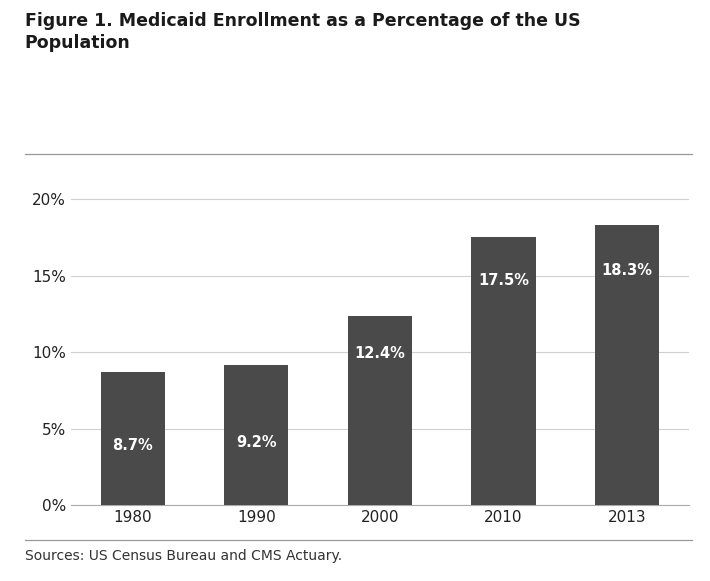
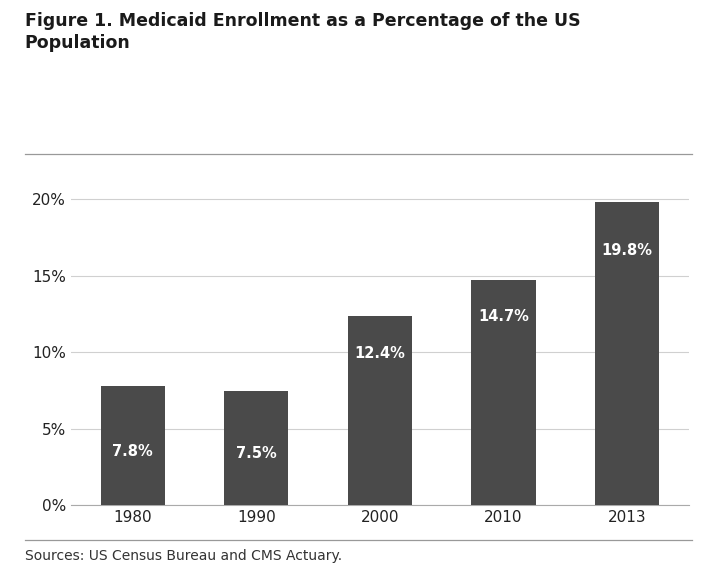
1980: 8.7% -> 7.8%
1990: 9.2% -> 7.5%
2010: 17.5% -> 14.7%
2013: 18.3% -> 19.8%
